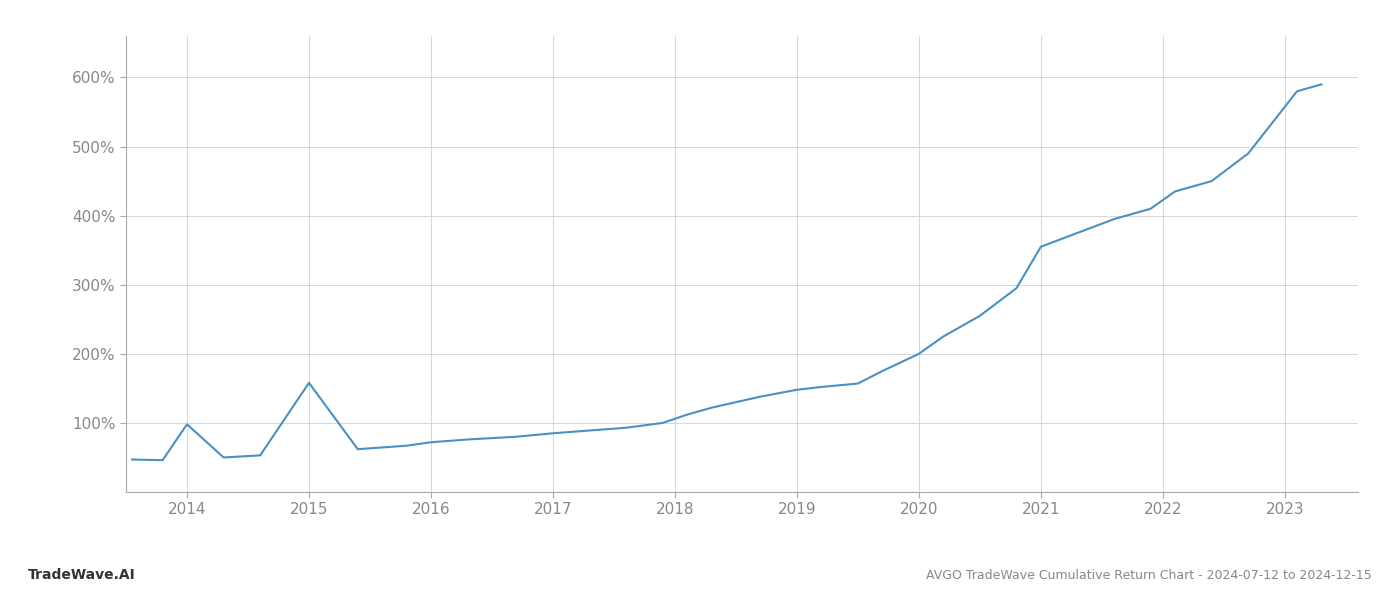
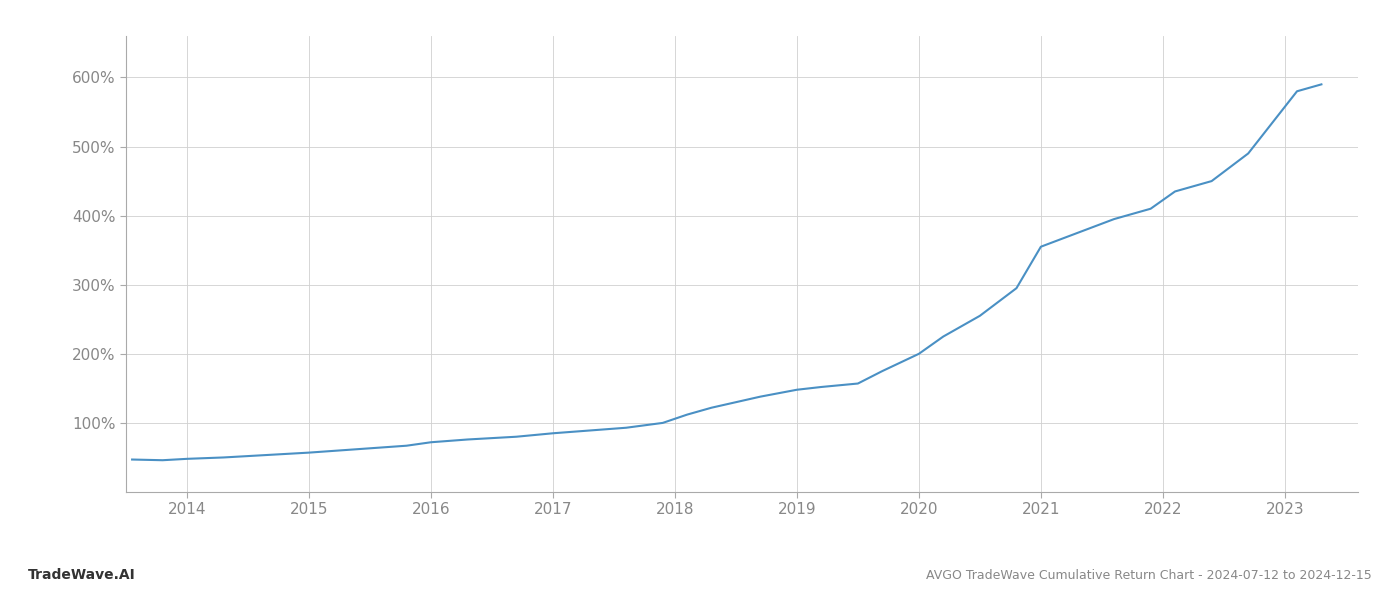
2014: 98% -> 48%
2015: 158% -> 57%
